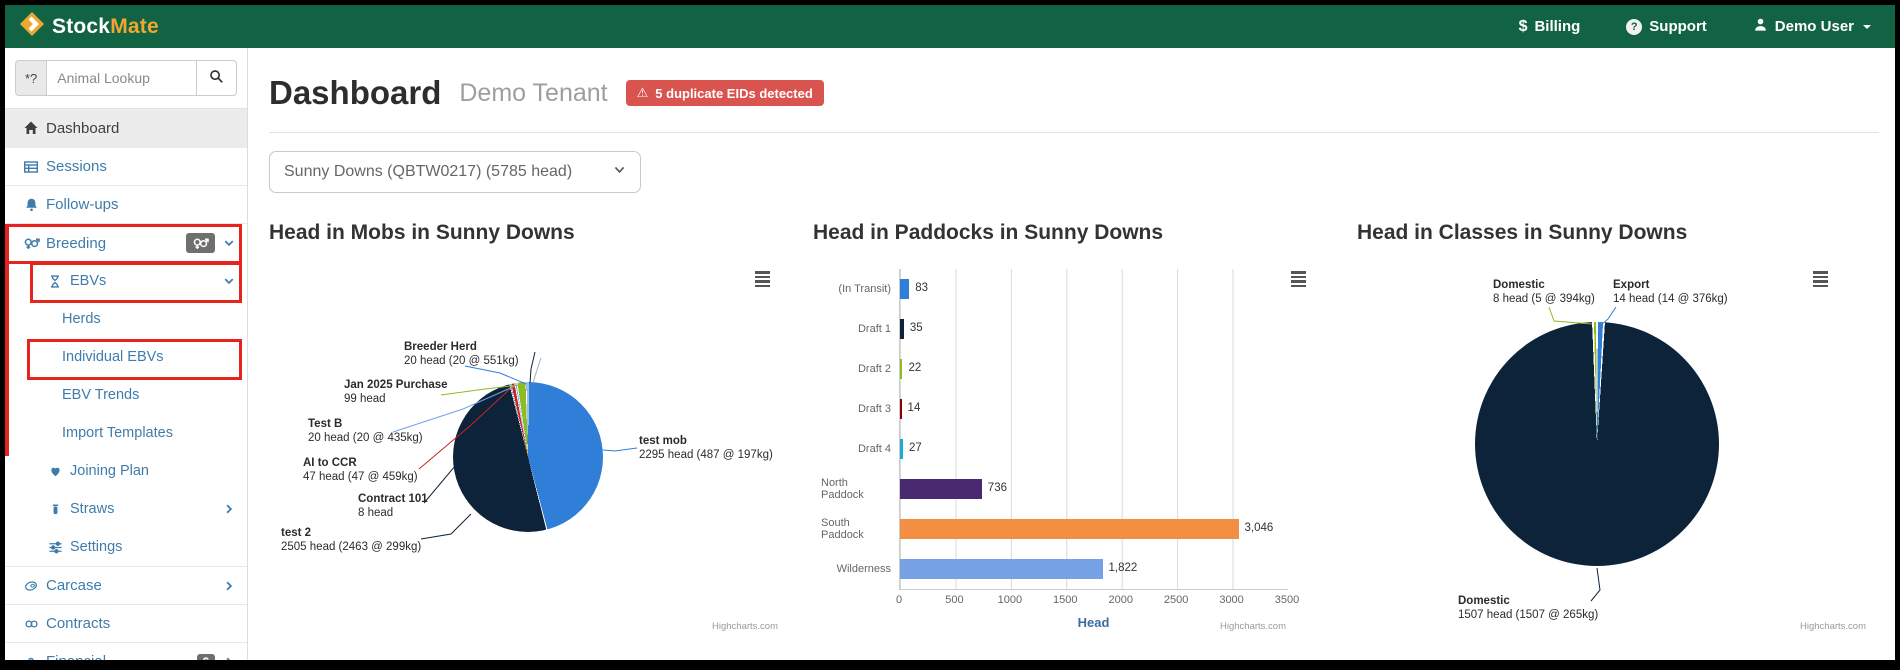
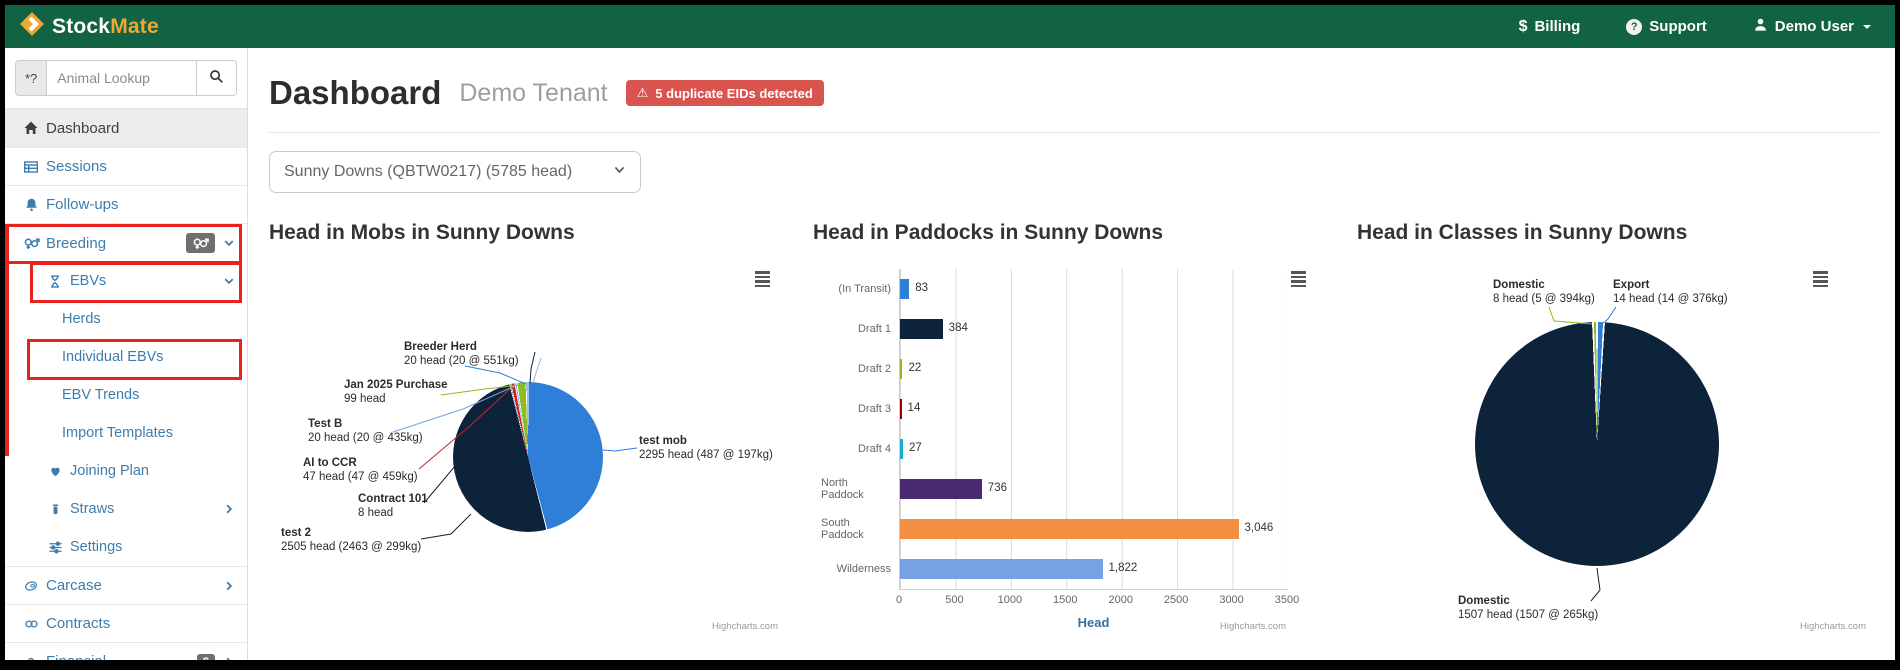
Head in Paddocks in Sunny Downs/Draft 1: 35 -> 384
